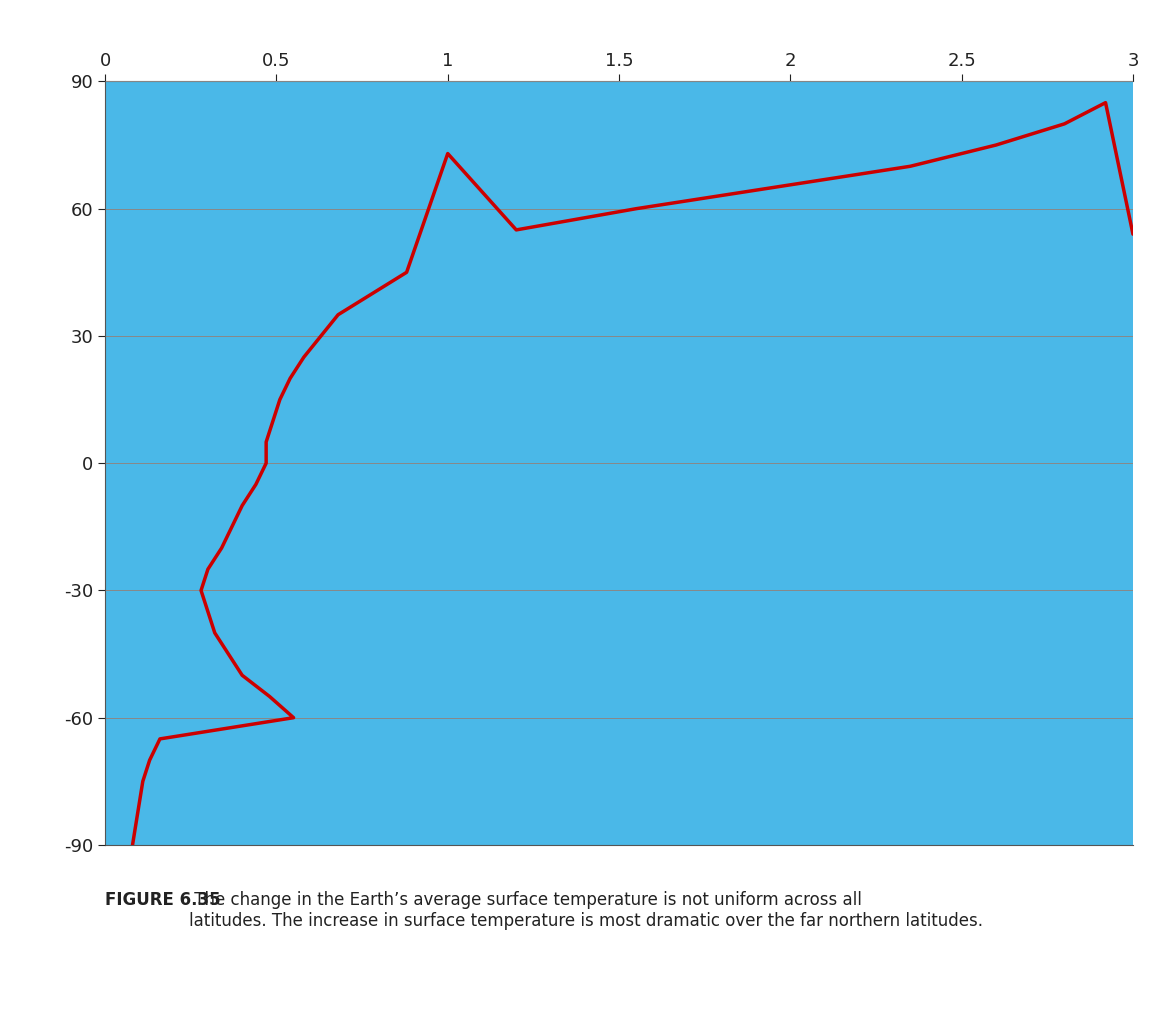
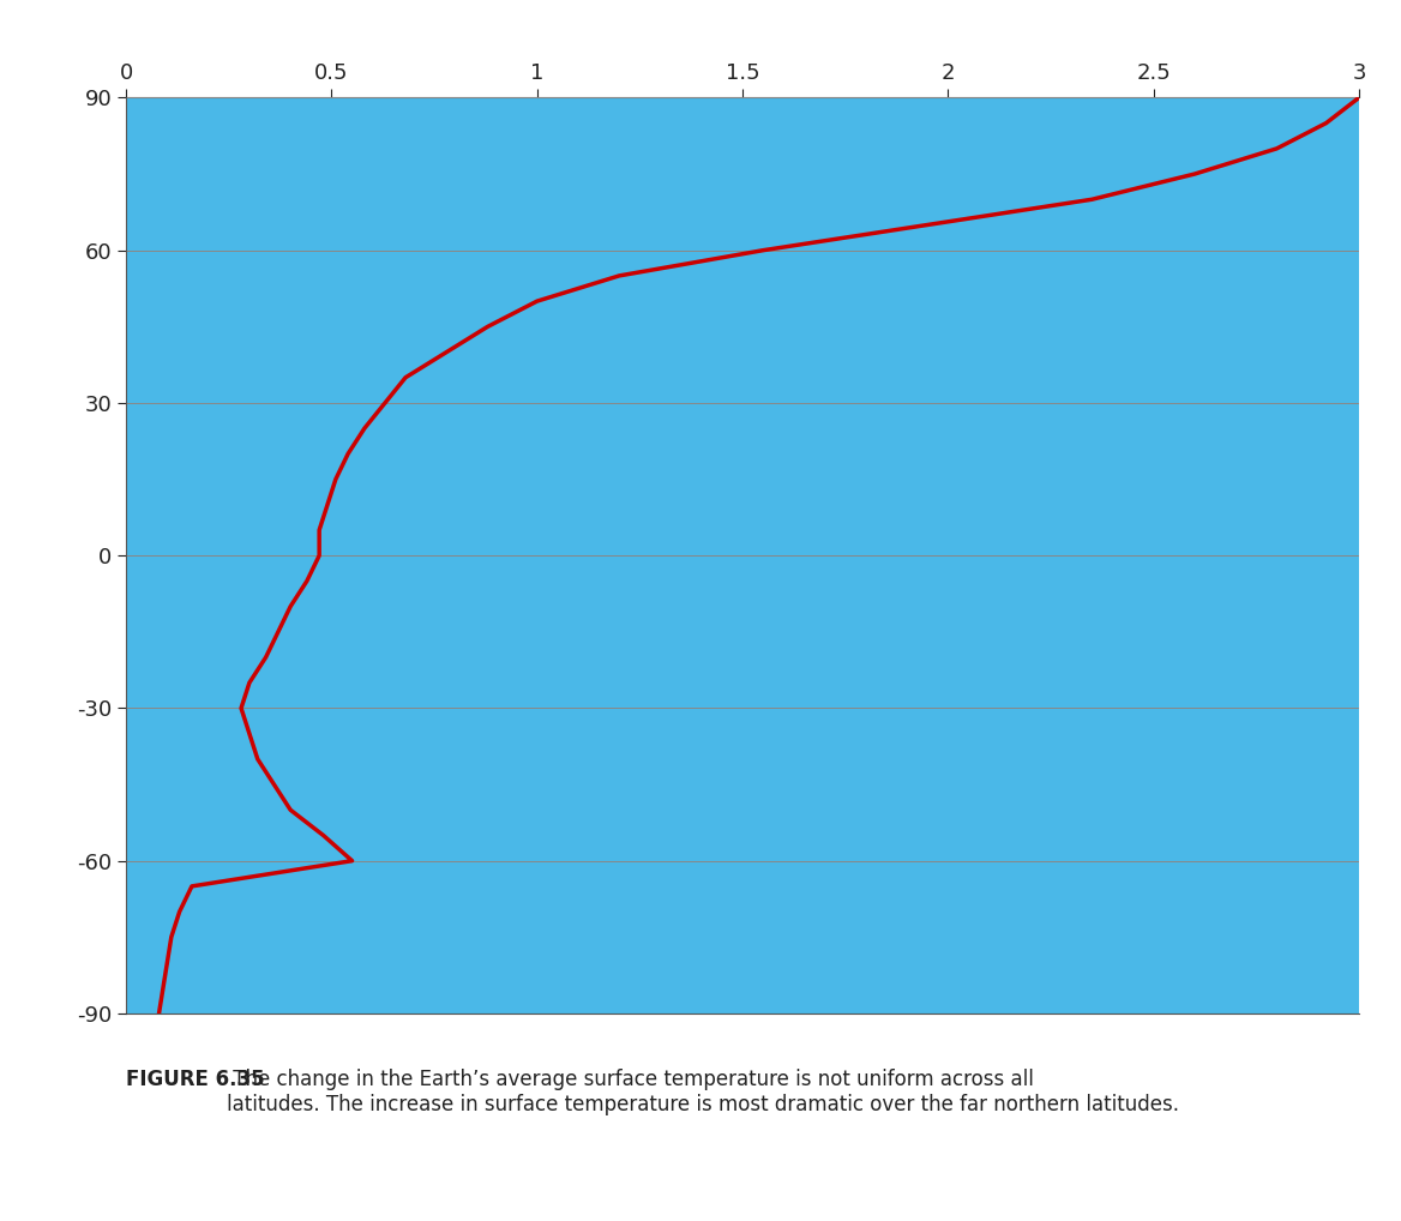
1: 73 -> 50
3: 54 -> 90
